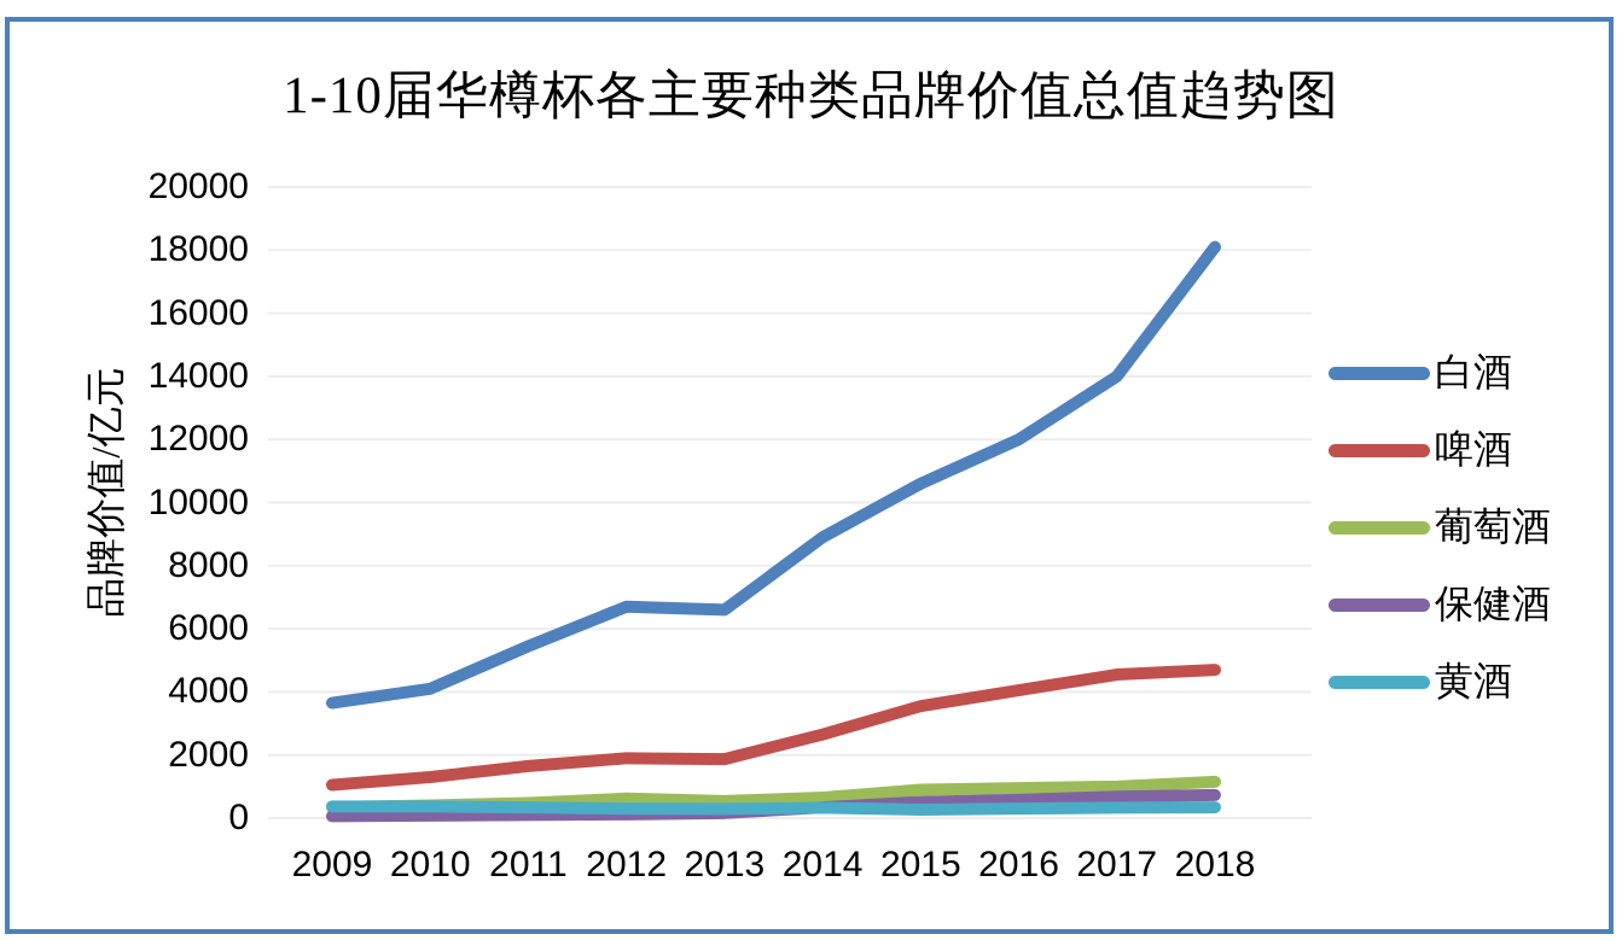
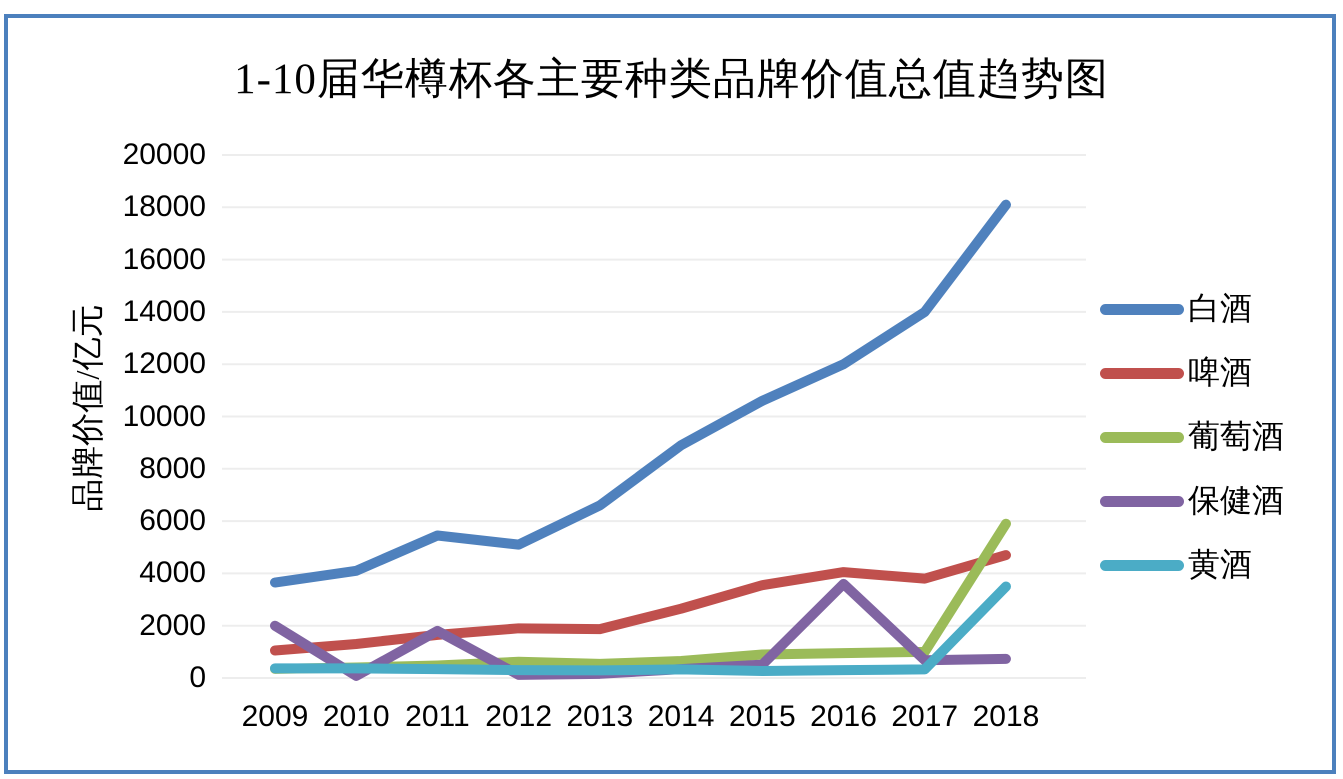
保健酒/2009: 100 -> 2000
保健酒/2011: 100 -> 1800
白酒/2012: 6700 -> 5100
保健酒/2016: 600 -> 3600
啤酒/2017: 4600 -> 3800
葡萄酒/2018: 1200 -> 5900
黄酒/2018: 300 -> 3500
